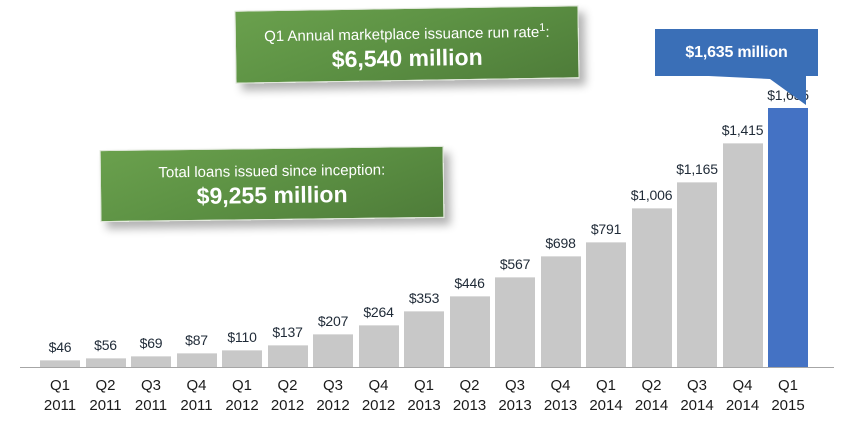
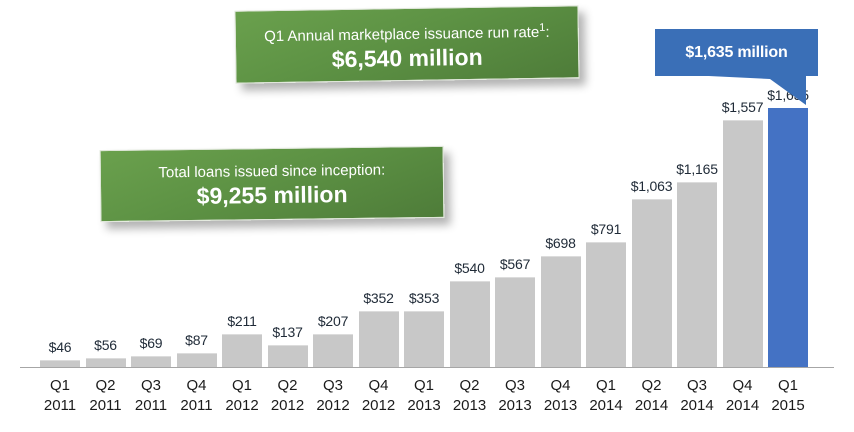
Q1 2012: $110 -> $211
Q4 2012: $264 -> $352
Q2 2013: $446 -> $540
Q2 2014: $1,006 -> $1,063
Q4 2014: $1,415 -> $1,557
